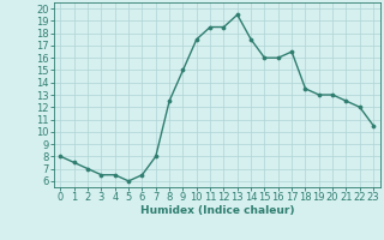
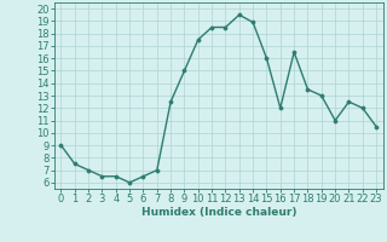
0: 8.0 -> 9.0
7: 8.0 -> 7.0
14: 17.5 -> 18.9
16: 16.0 -> 12.0
20: 13.0 -> 11.0
